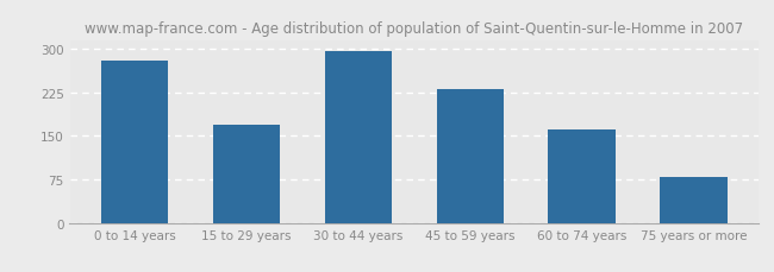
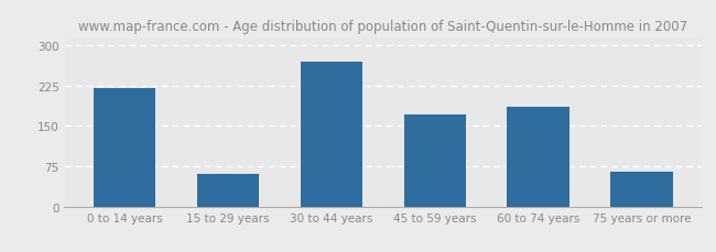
0 to 14 years: 280 -> 220
15 to 29 years: 168 -> 60
30 to 44 years: 295 -> 270
45 to 59 years: 230 -> 170
60 to 74 years: 160 -> 185
75 years or more: 78 -> 65
